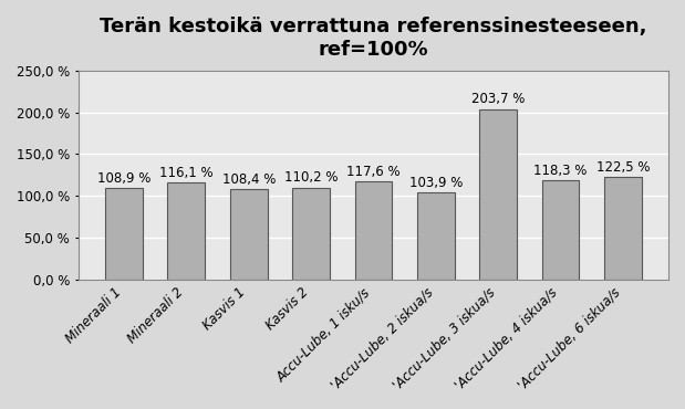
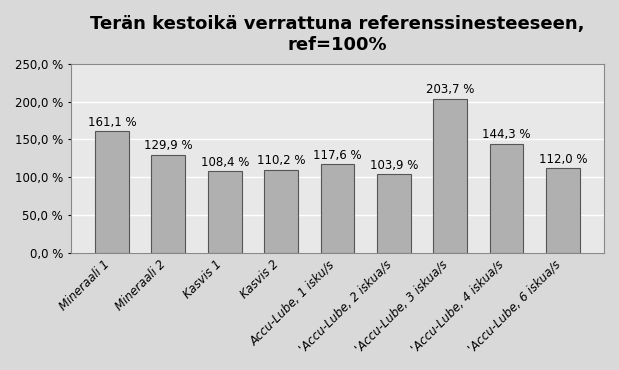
Mineraali 1: 108,9 -> 161,1
Mineraali 2: 116,1 -> 129,9
'Accu-Lube, 4 iskua/s: 118,3 -> 144,3
'Accu-Lube, 6 iskua/s: 122,5 -> 112,0
